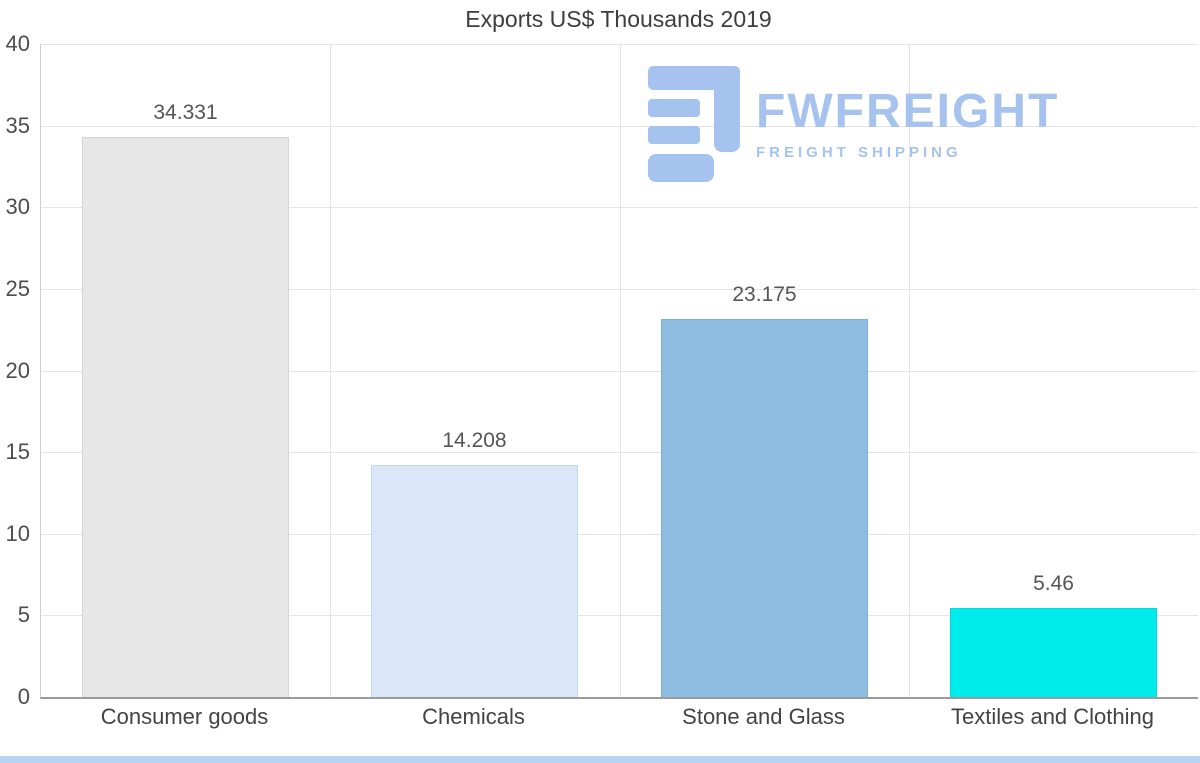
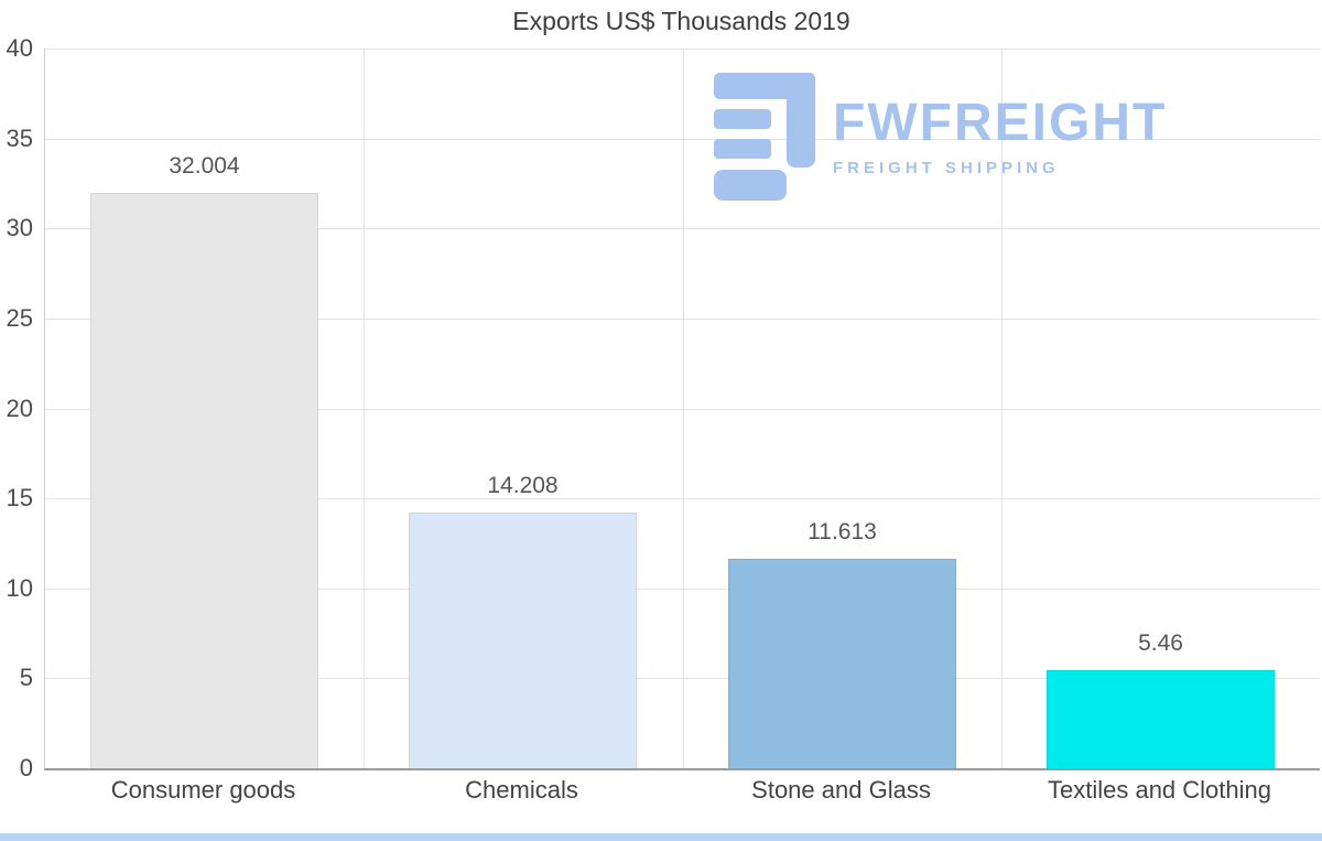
Consumer goods: 34.331 -> 32.004
Stone and Glass: 23.175 -> 11.613
